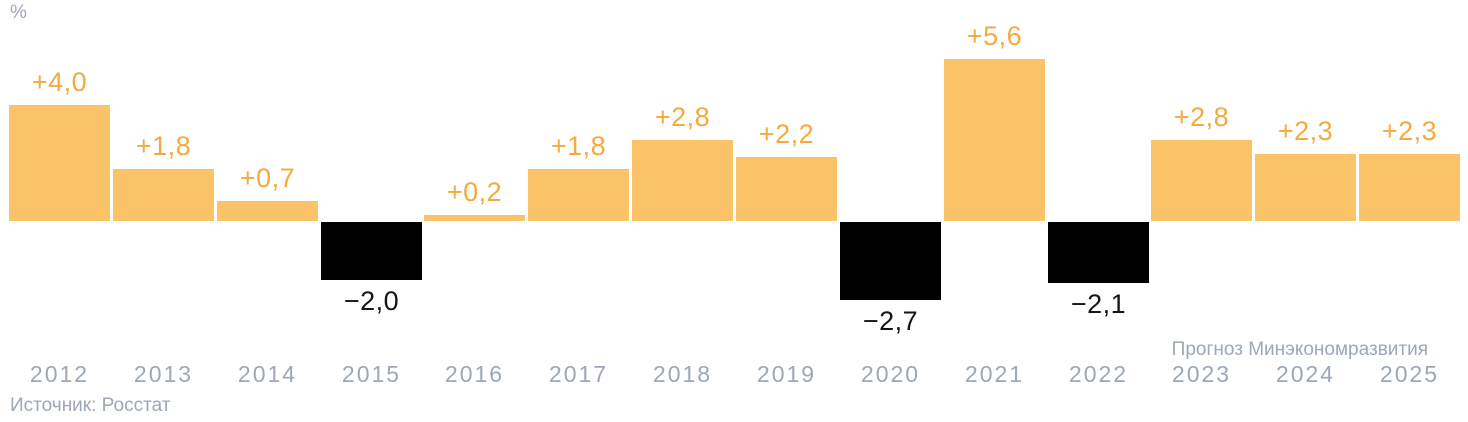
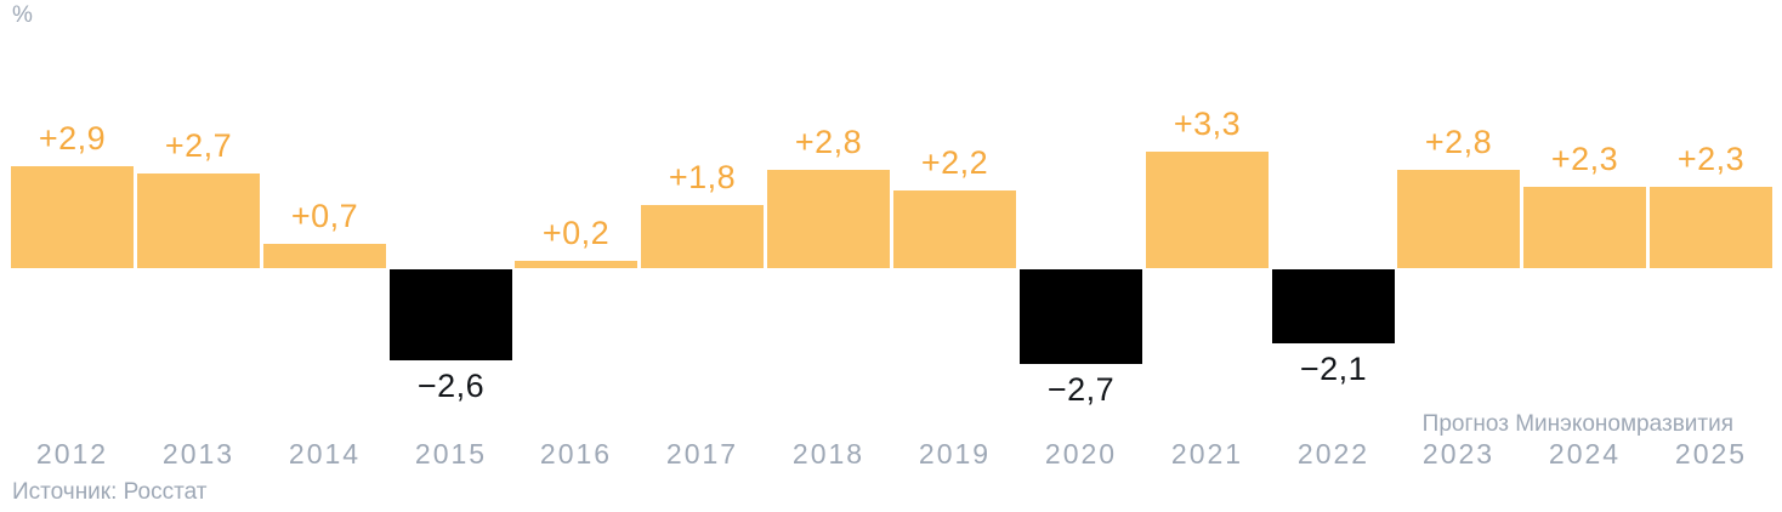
2012: +4,0 -> +2,9
2013: +1,8 -> +2,7
2015: −2,0 -> −2,6
2021: +5,6 -> +3,3
